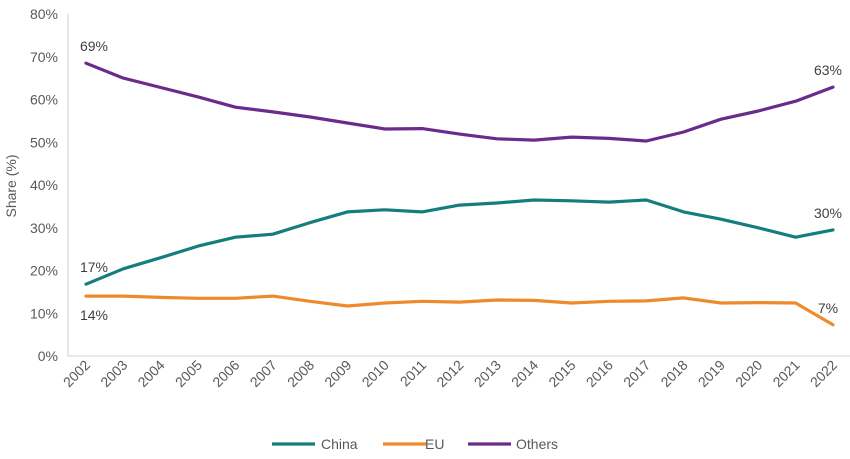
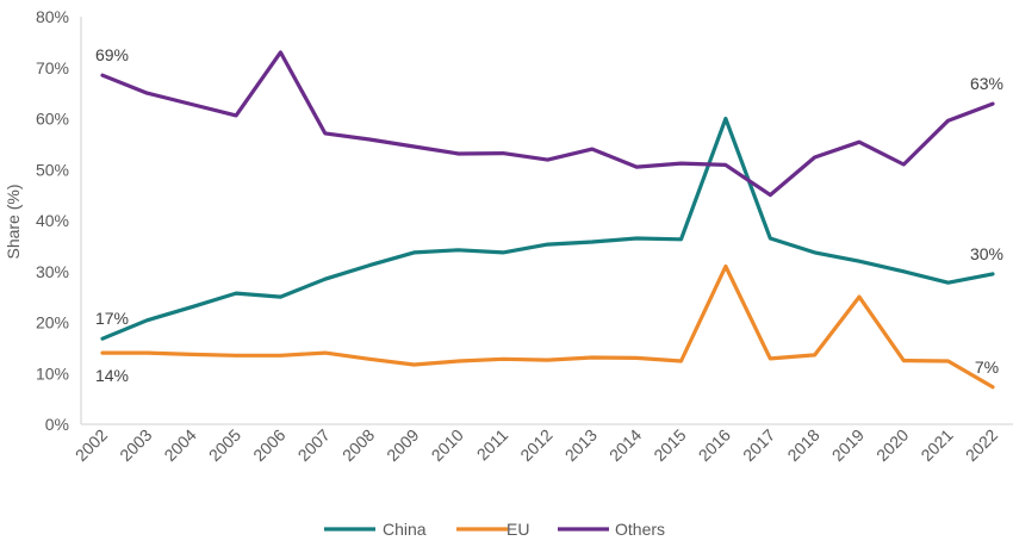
China/2006: 28% -> 25%
Others/2006: 58% -> 73%
Others/2013: 51% -> 54%
China/2016: 36% -> 60%
EU/2016: 13% -> 31%
Others/2017: 50% -> 45%
EU/2019: 12% -> 25%
Others/2020: 57% -> 51%
